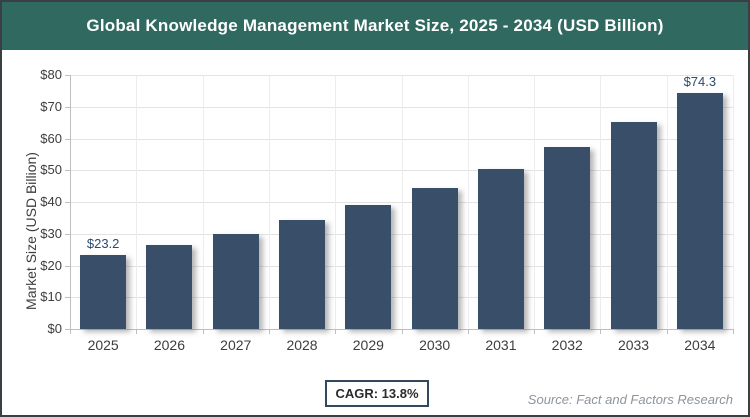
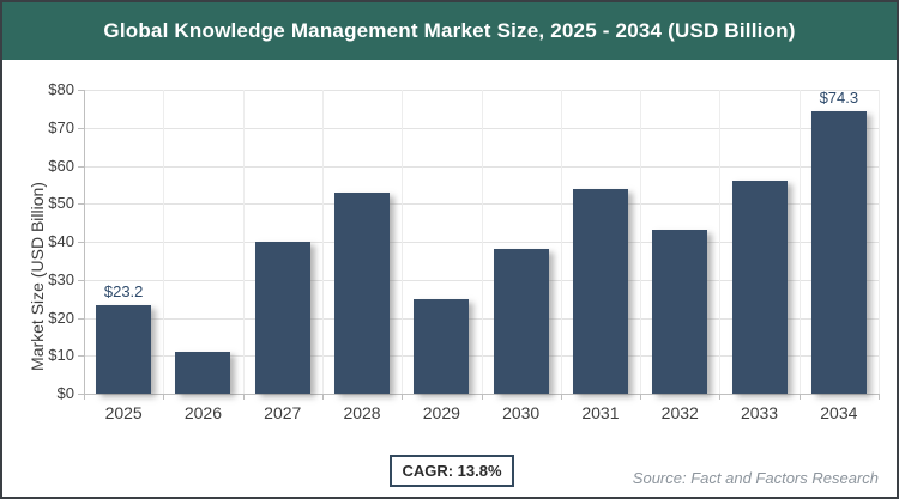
2026: $26 -> $11
2027: $30 -> $40
2028: $34 -> $53
2029: $39 -> $25
2030: $44 -> $38
2031: $50 -> $54
2032: $57 -> $43
2033: $65 -> $56
